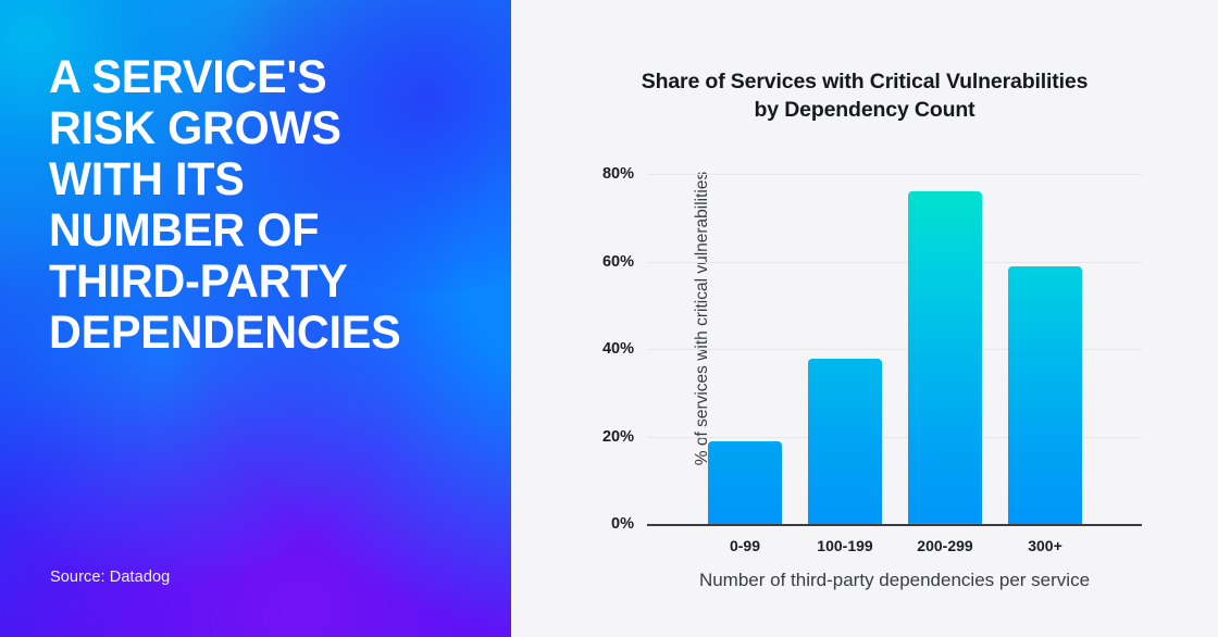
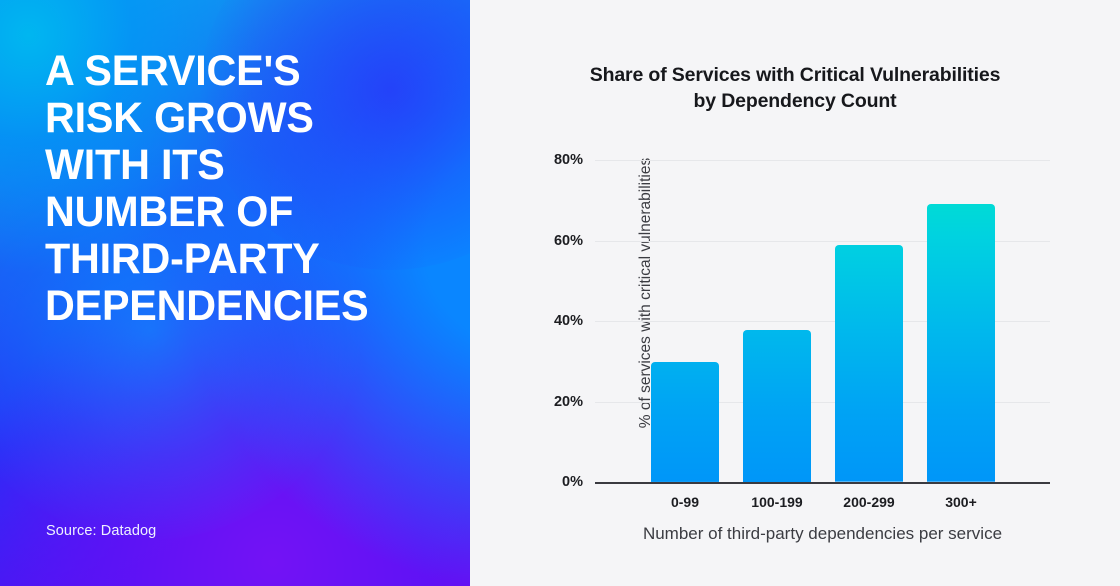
0-99: 19% -> 30%
200-299: 76% -> 59%
300+: 59% -> 69%
